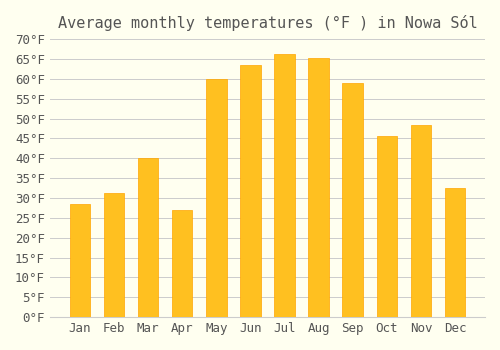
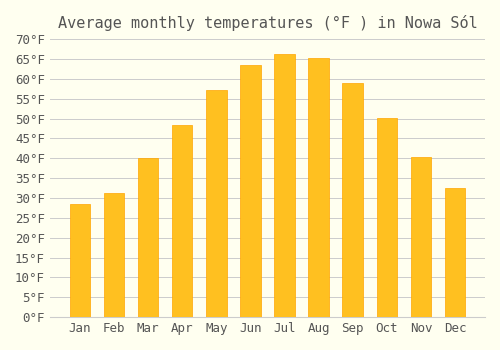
Apr: 27.0°F -> 48.4°F
May: 60.0°F -> 57.2°F
Oct: 45.5°F -> 50.2°F
Nov: 48.5°F -> 40.3°F
